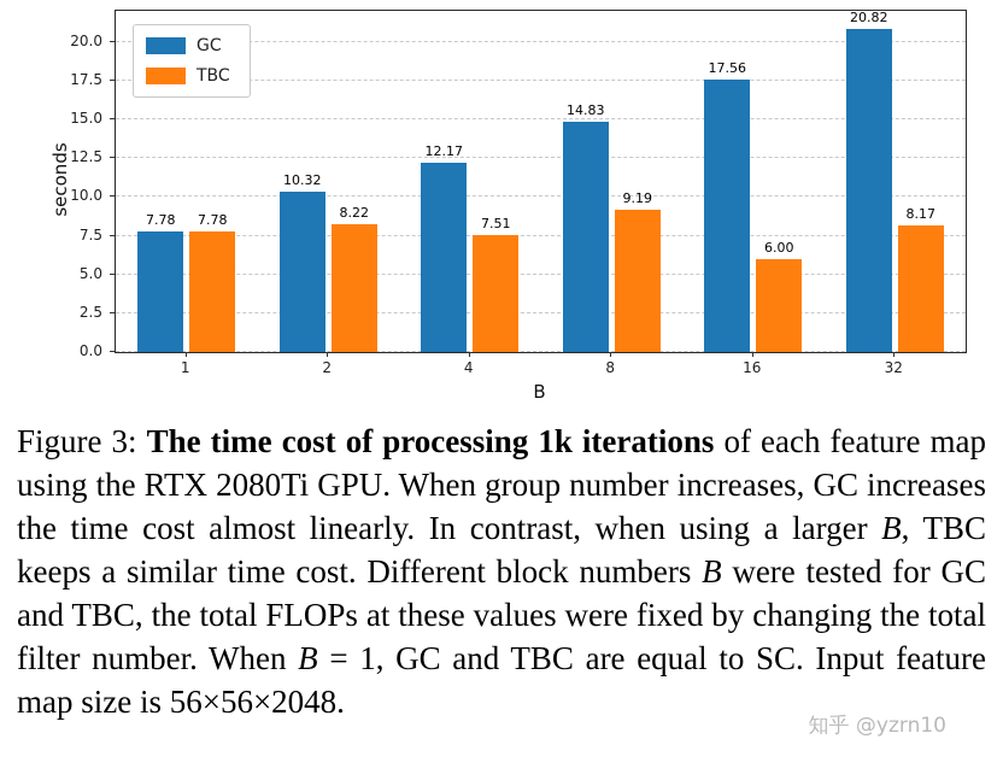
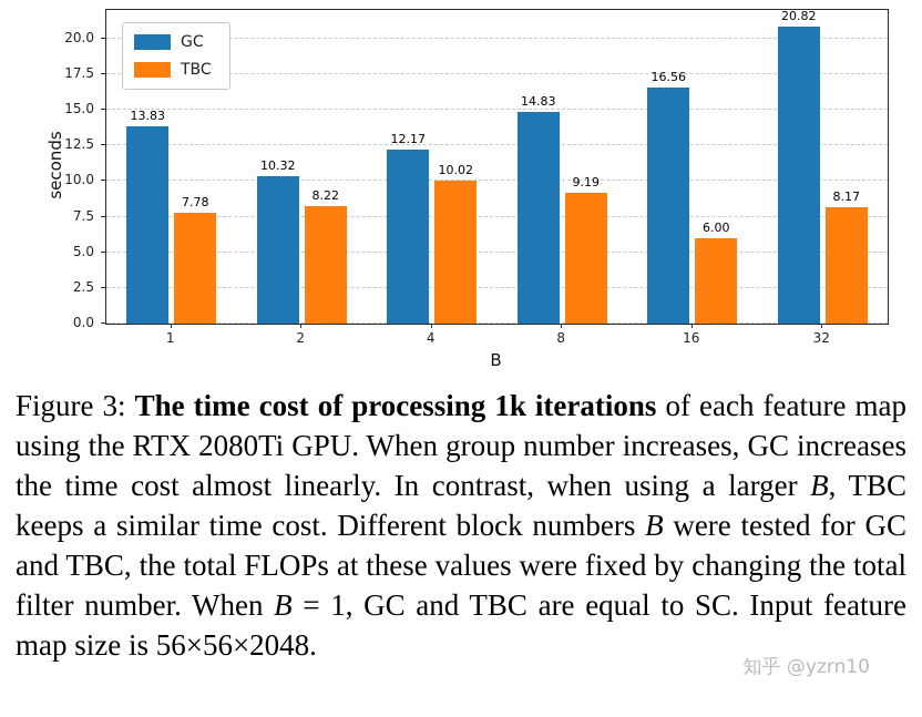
GC/1: 7.78 -> 13.83
TBC/4: 7.51 -> 10.02
GC/16: 17.56 -> 16.56
